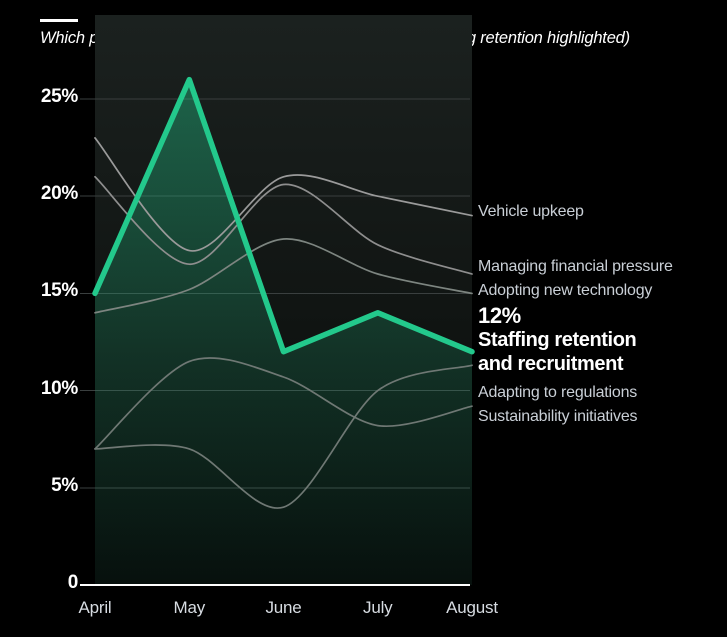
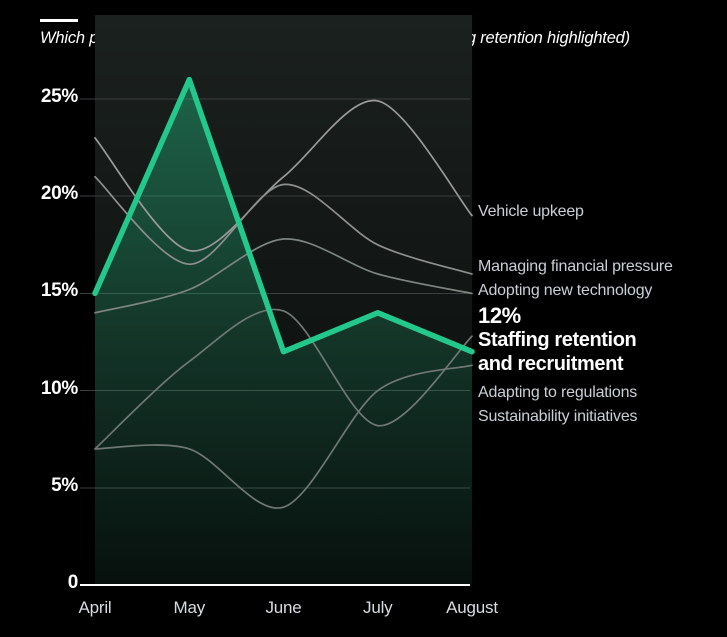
Sustainability initiatives/June: 10.7% -> 14.1%
Vehicle upkeep/July: 20.0% -> 24.9%
Sustainability initiatives/August: 9.2% -> 12.8%
